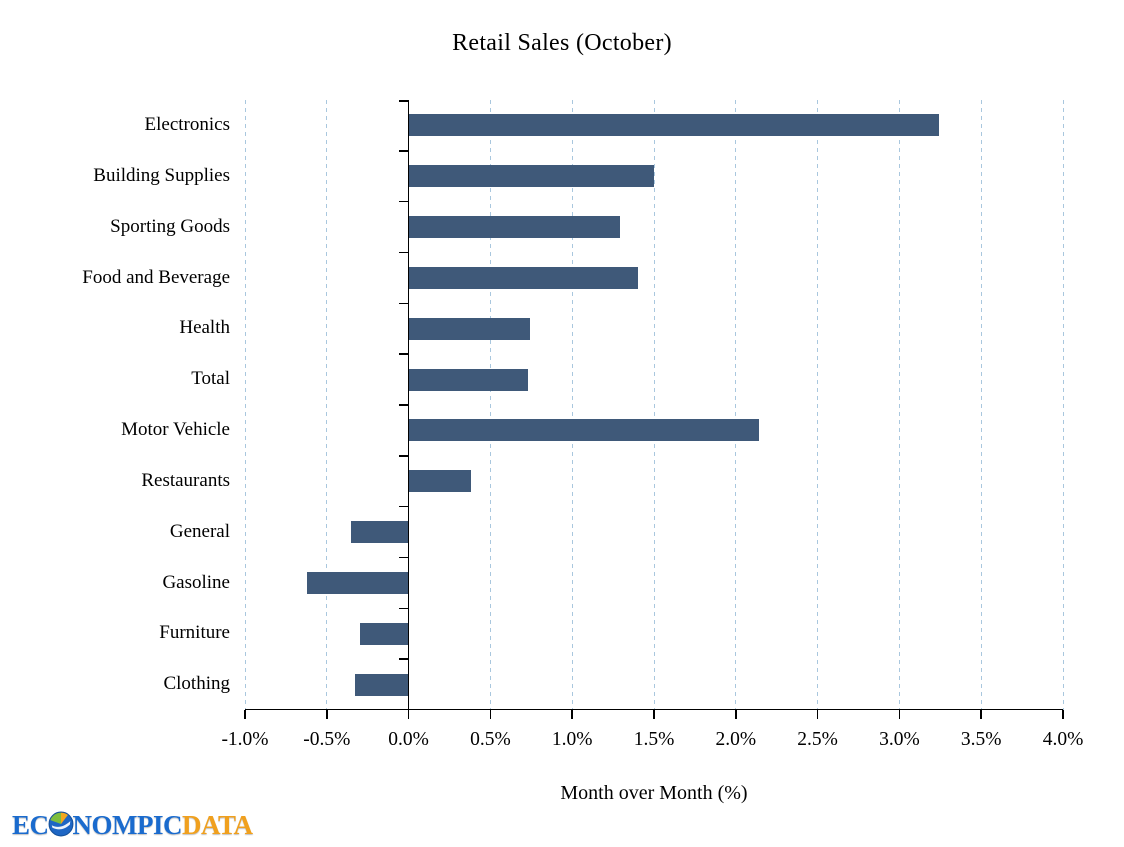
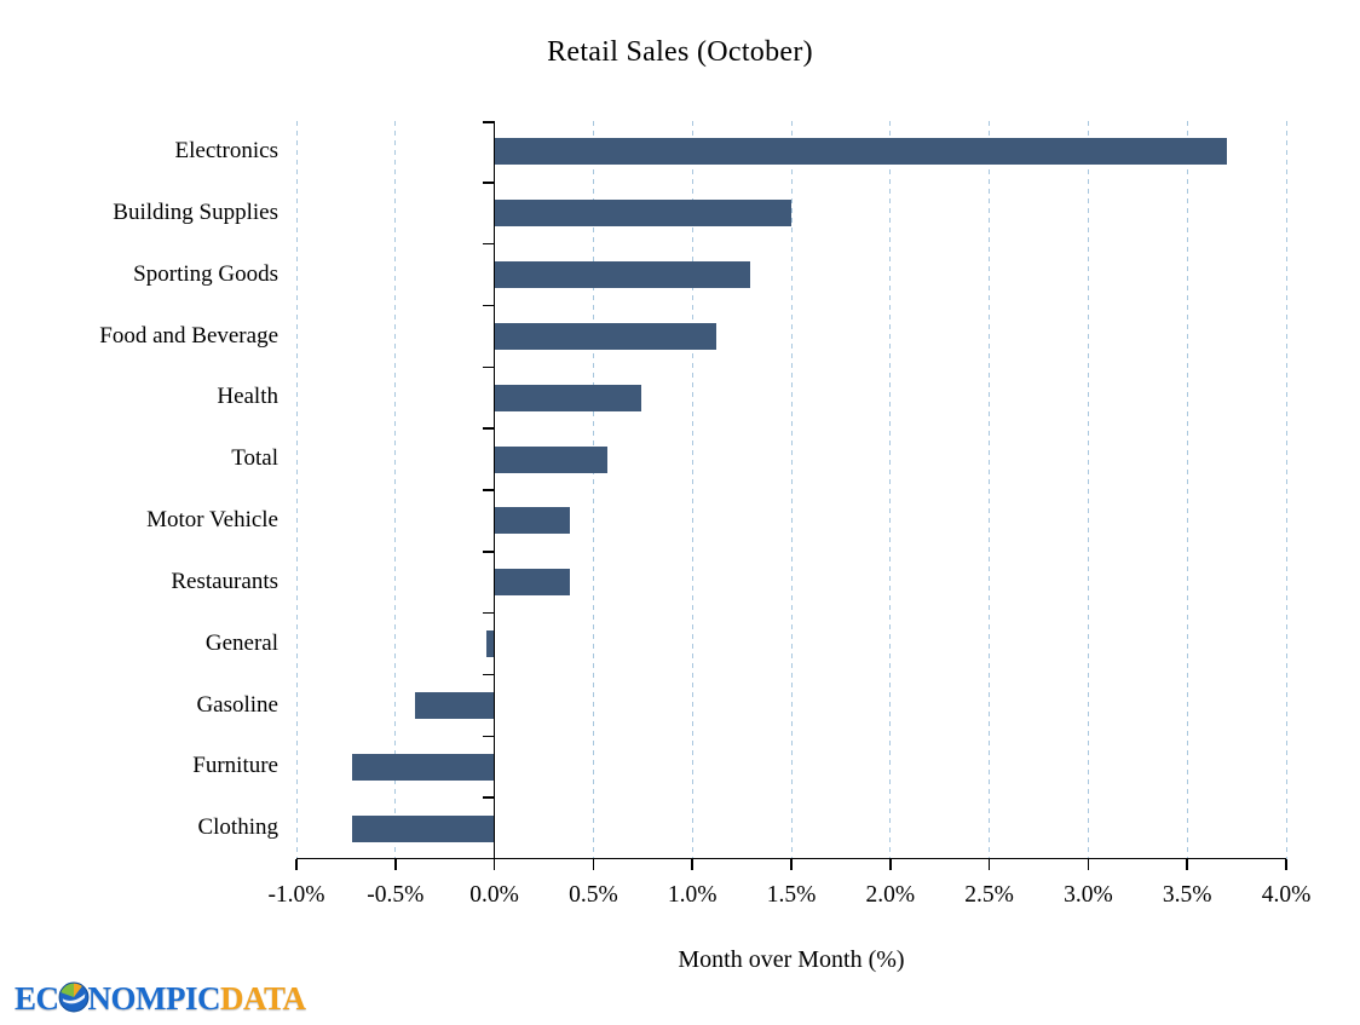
Electronics: 3.24% -> 3.70%
Food and Beverage: 1.40% -> 1.12%
Total: 0.73% -> 0.57%
Motor Vehicle: 2.14% -> 0.38%
General: -0.35% -> -0.04%
Gasoline: -0.62% -> -0.40%
Furniture: -0.30% -> -0.72%
Clothing: -0.33% -> -0.72%
